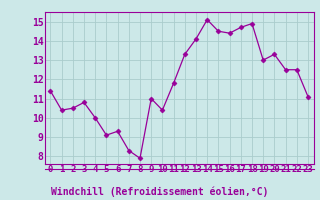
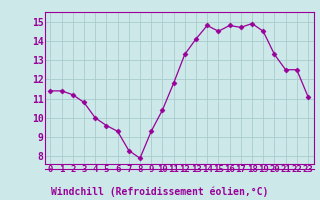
1: 10.4 -> 11.4
2: 10.5 -> 11.2
5: 9.1 -> 9.6
9: 11.0 -> 9.3
14: 15.1 -> 14.8
16: 14.4 -> 14.8
19: 13.0 -> 14.5
